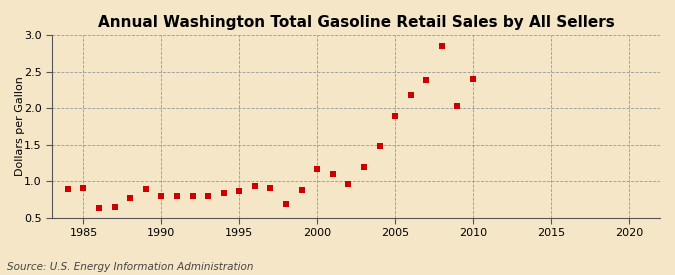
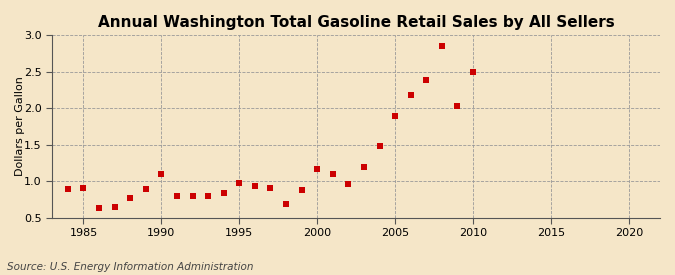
1990: 0.79 -> 1.10
1995: 0.86 -> 0.98
2010: 2.40 -> 2.50
